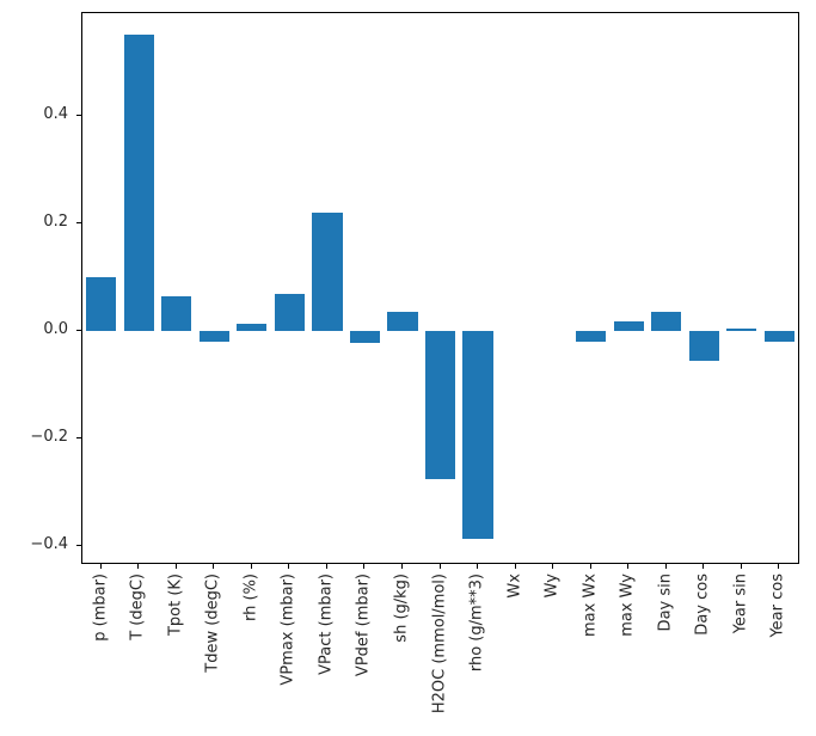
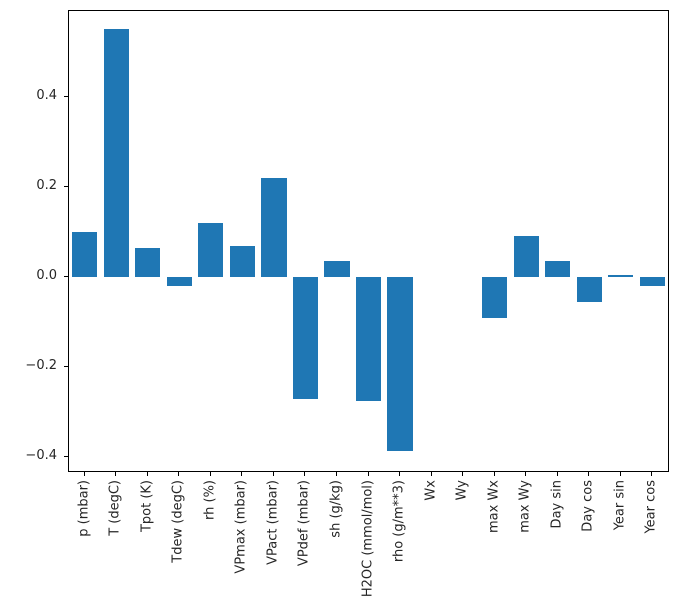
rh (%): 0.01 -> 0.12
VPdef (mbar): -0.02 -> -0.27
max Wx: -0.02 -> -0.09
max Wy: 0.02 -> 0.09
